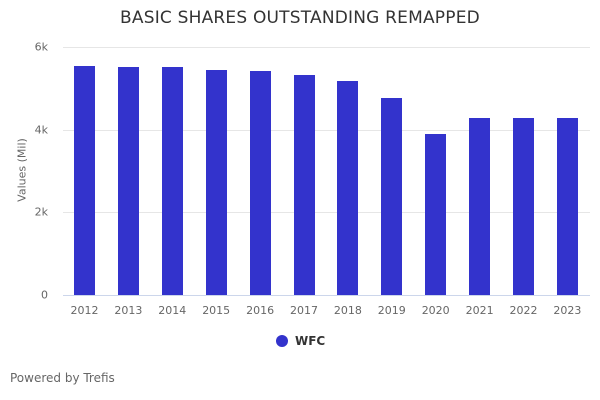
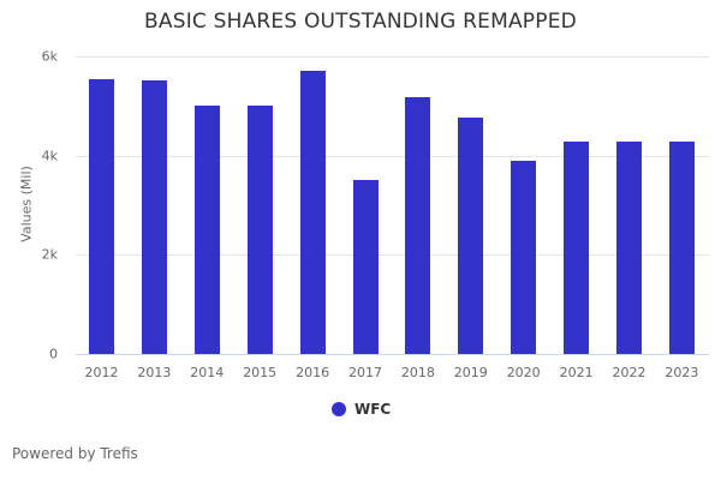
2014: 5.5k -> 5.0k
2015: 5.4k -> 5.0k
2016: 5.4k -> 5.7k
2017: 5.3k -> 3.5k
